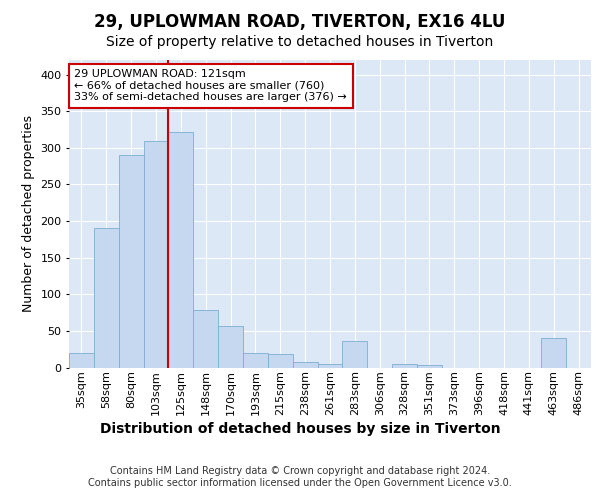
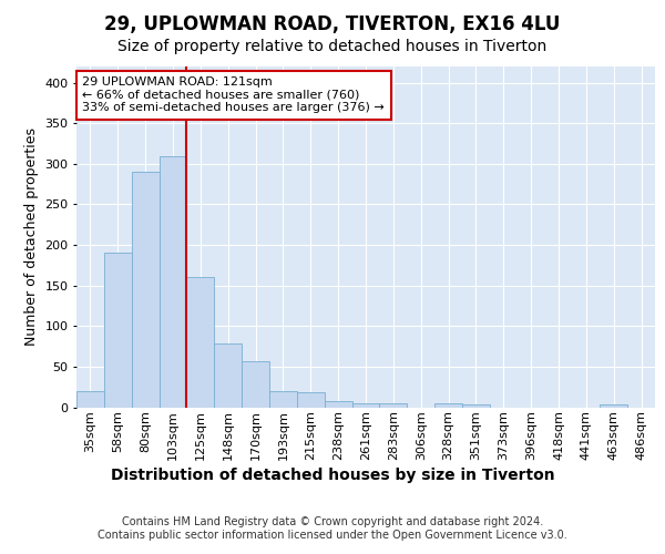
125sqm: 322 -> 160
283sqm: 36 -> 5
463sqm: 40 -> 3
